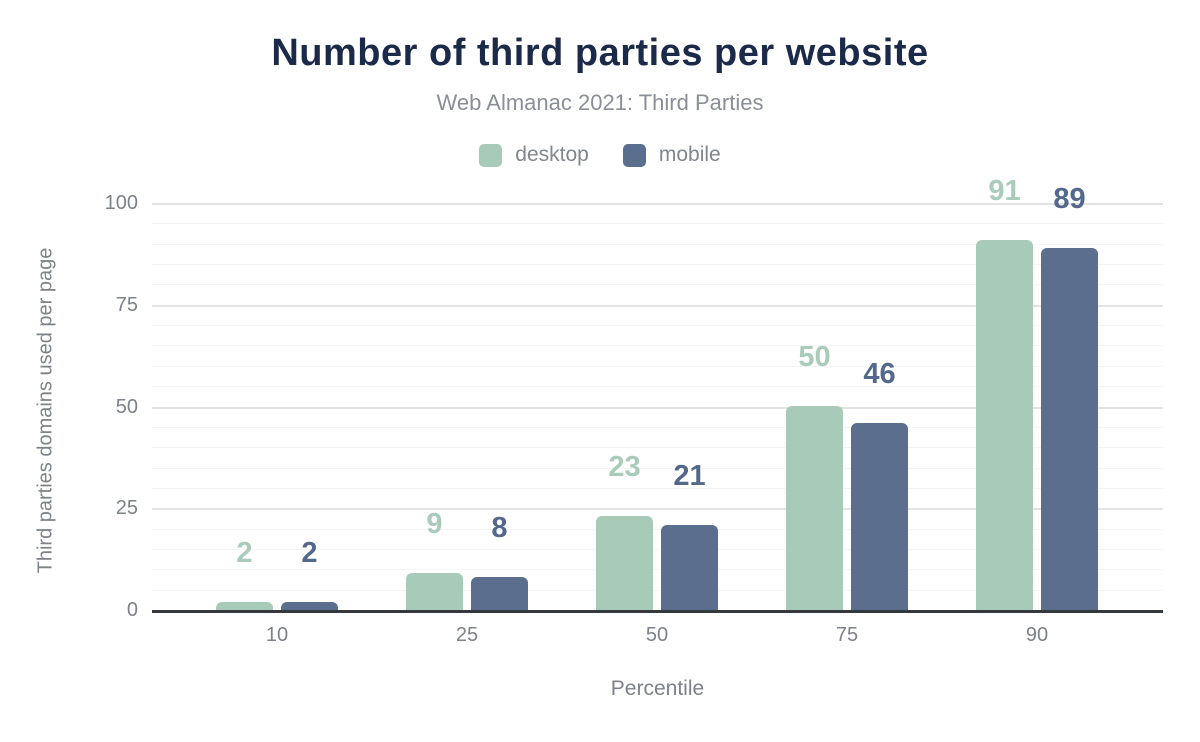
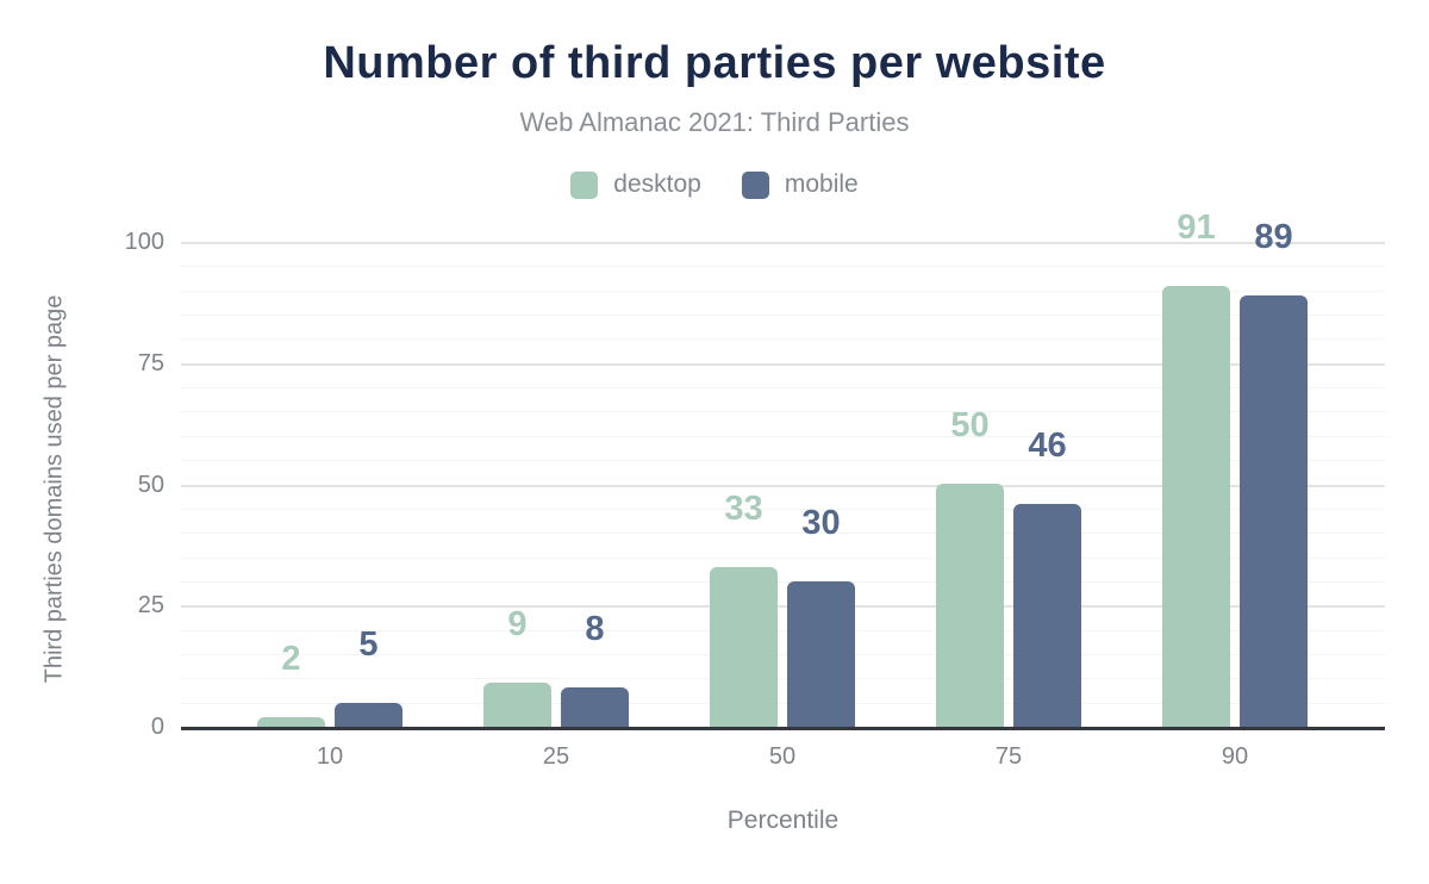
mobile/10: 2 -> 5
desktop/50: 23 -> 33
mobile/50: 21 -> 30
